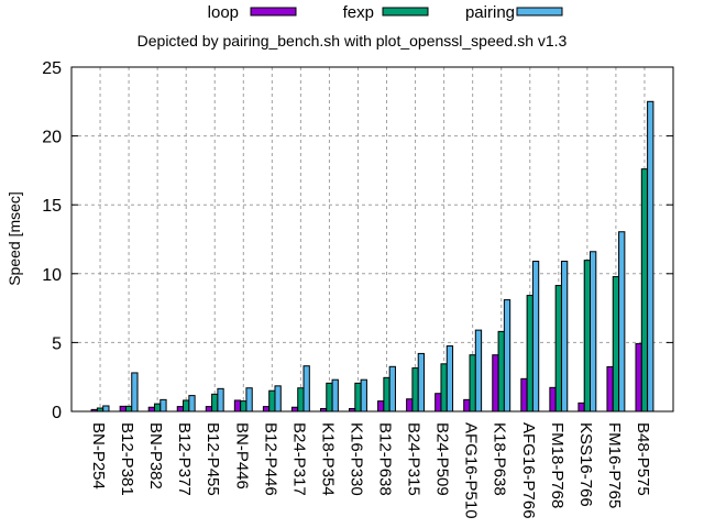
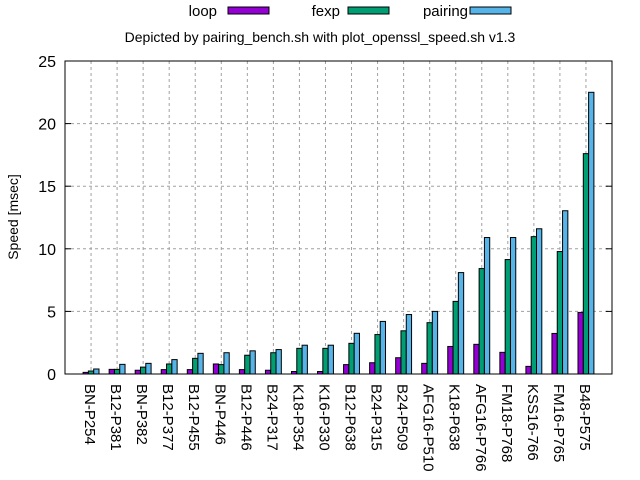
pairing/B12-P381: 2.8 -> 0.8
pairing/B24-P317: 3.3 -> 1.9
pairing/AFG16-P510: 5.9 -> 5.0
loop/K18-P638: 4.1 -> 2.2
